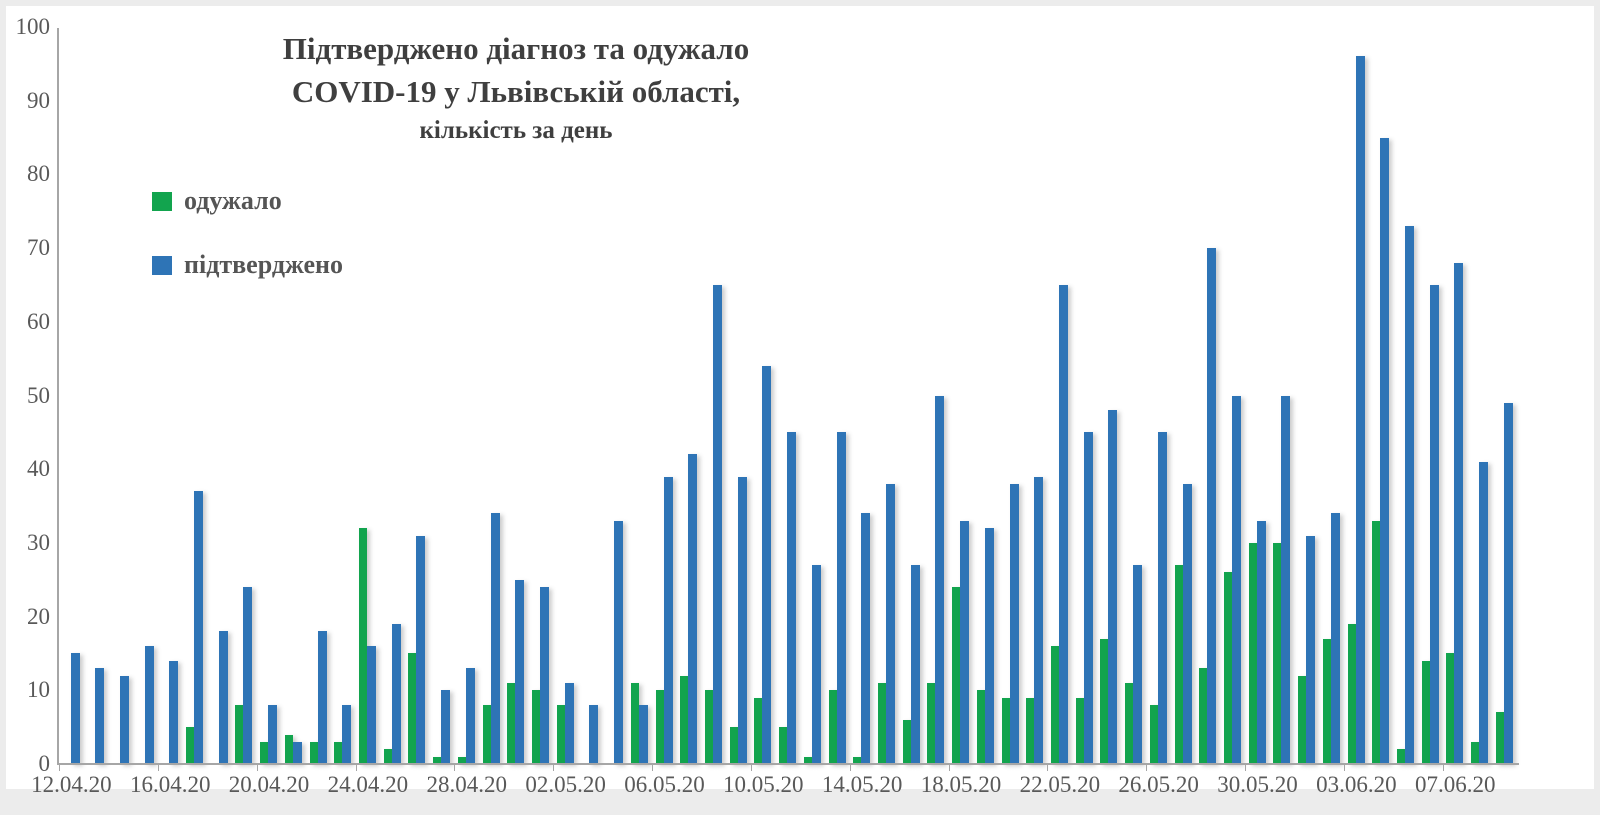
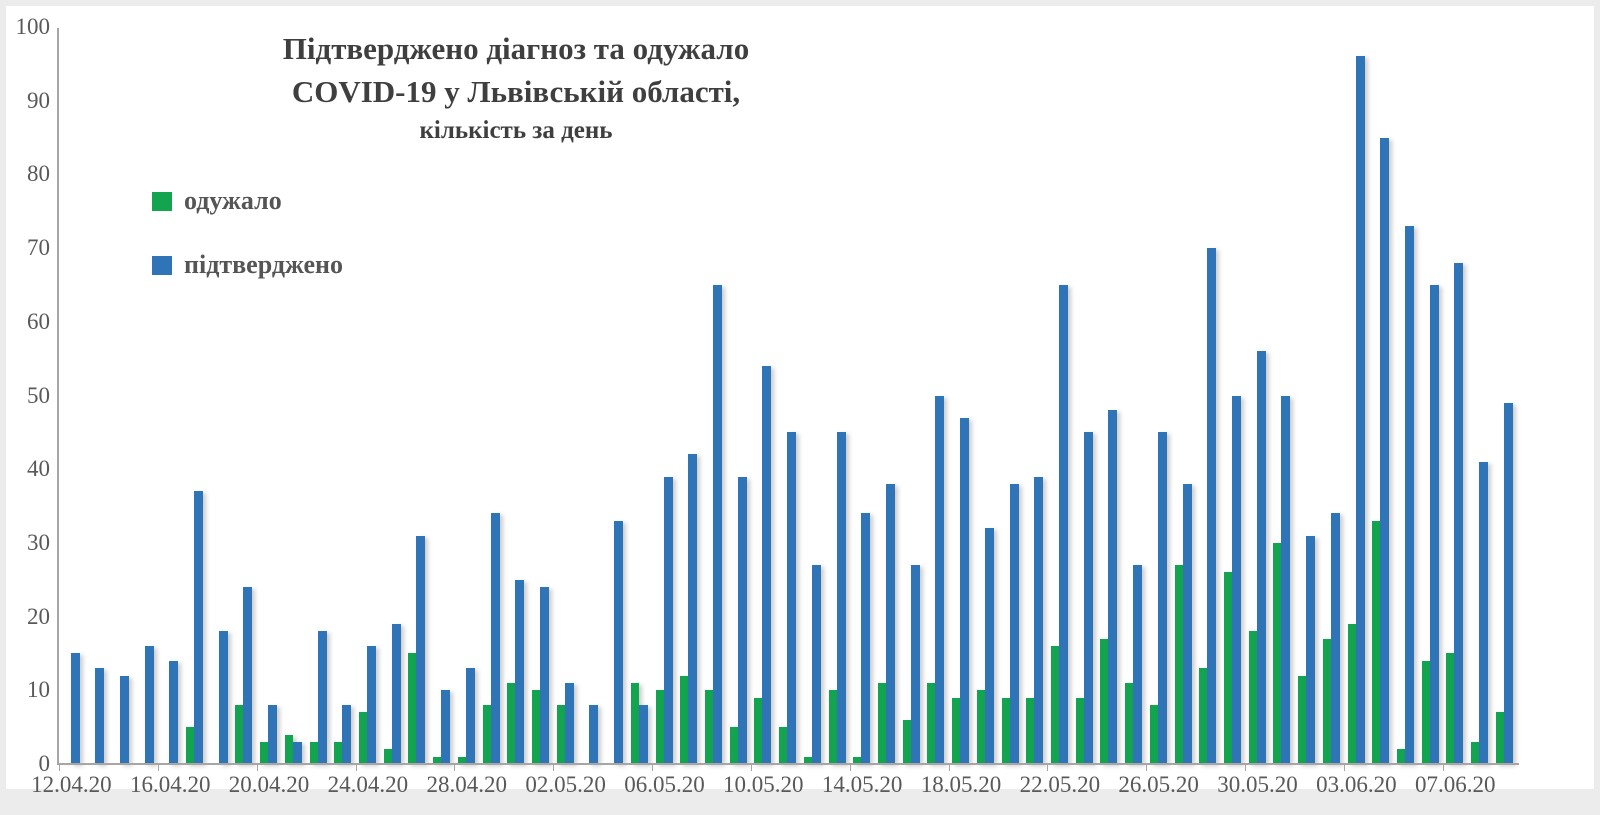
одужало/24.04.20: 32 -> 7
одужало/18.05.20: 24 -> 9
підтверджено/18.05.20: 33 -> 47
одужало/30.05.20: 30 -> 18
підтверджено/30.05.20: 33 -> 56
